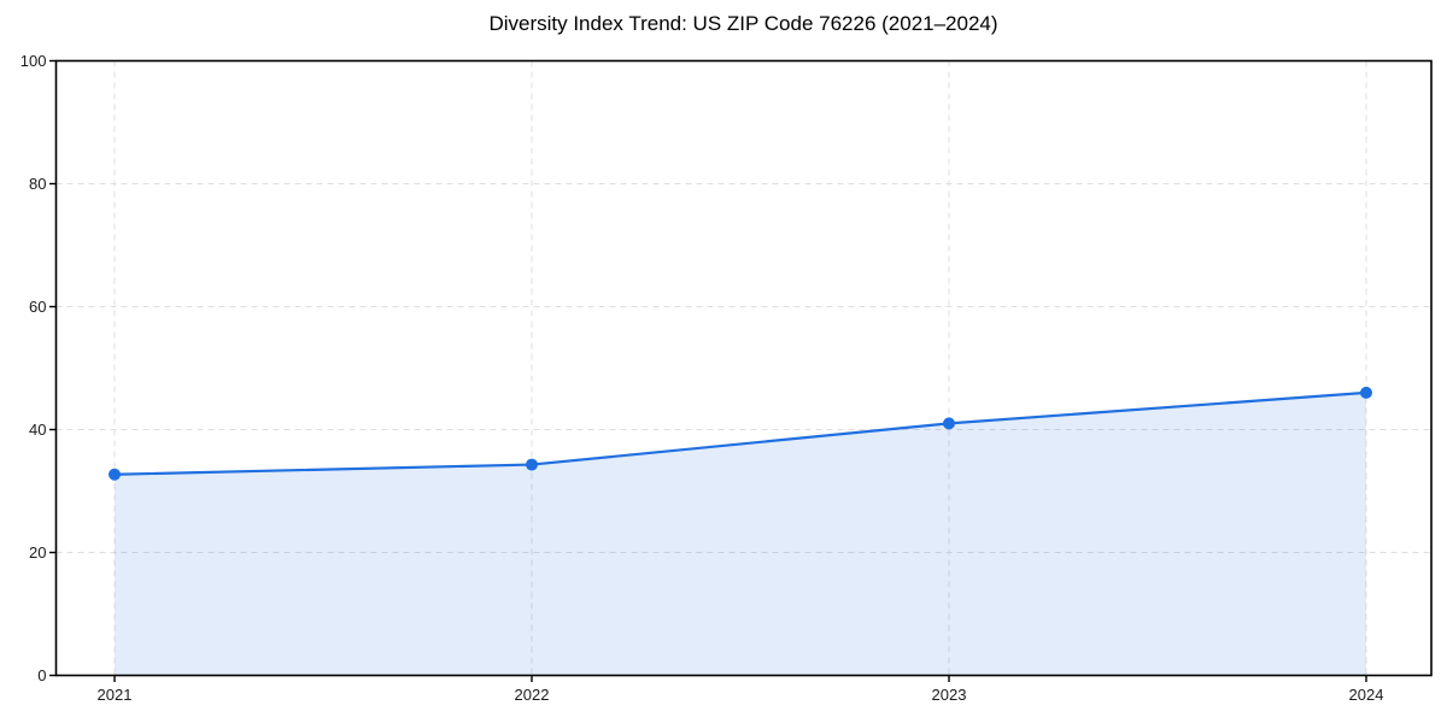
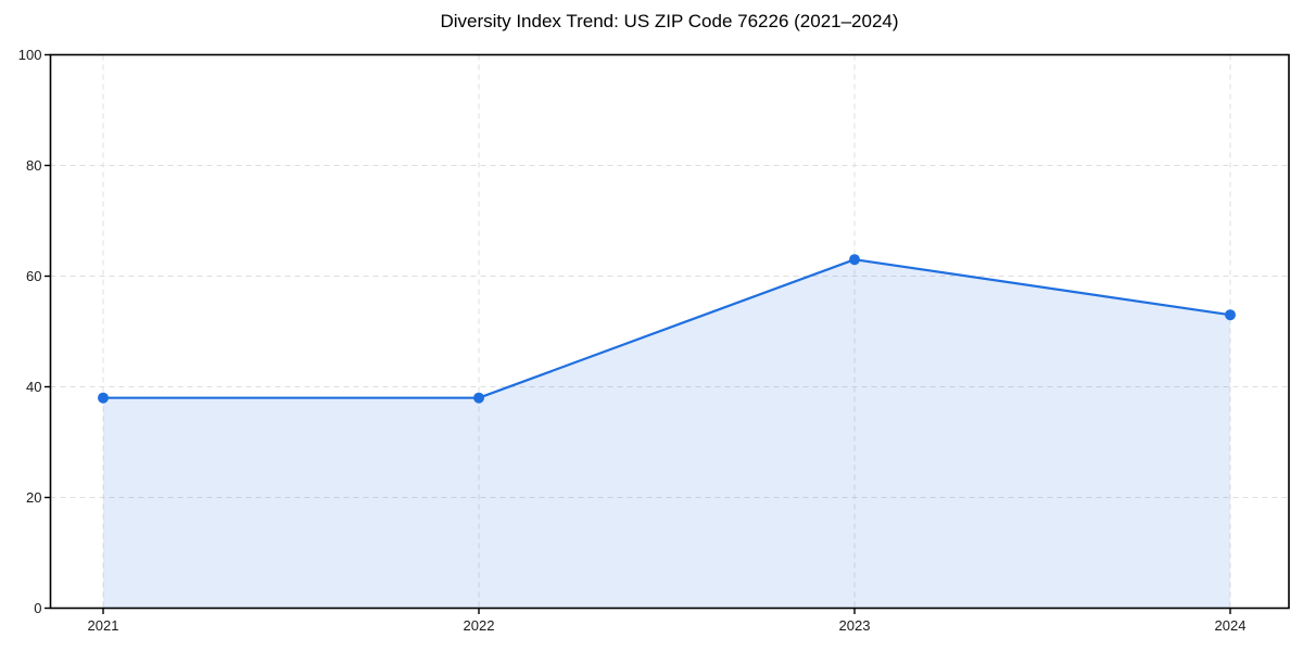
2021: 33 -> 38
2022: 34 -> 38
2023: 41 -> 63
2024: 46 -> 53
